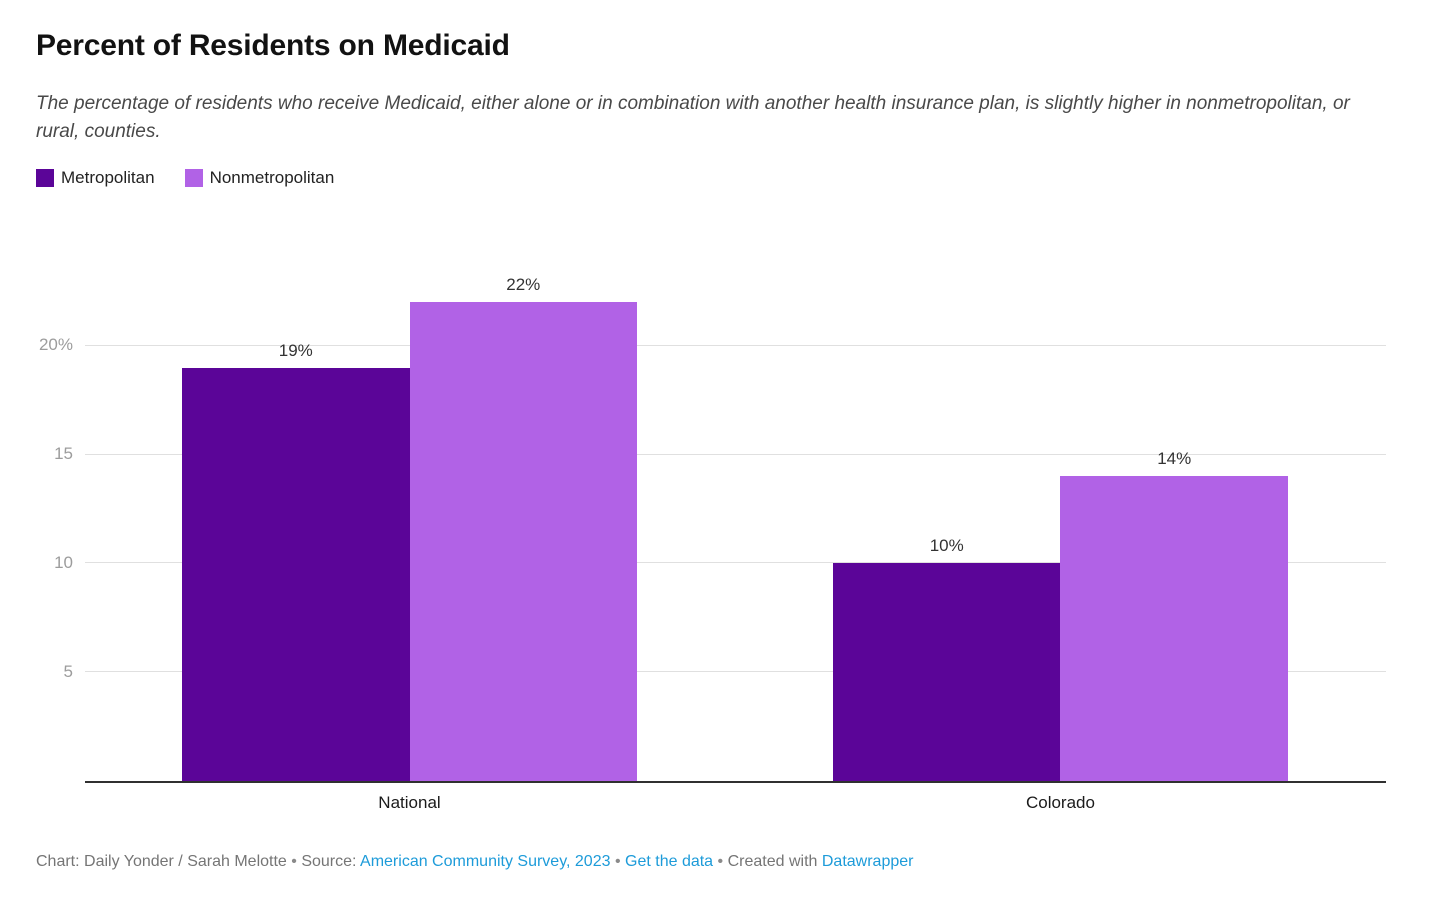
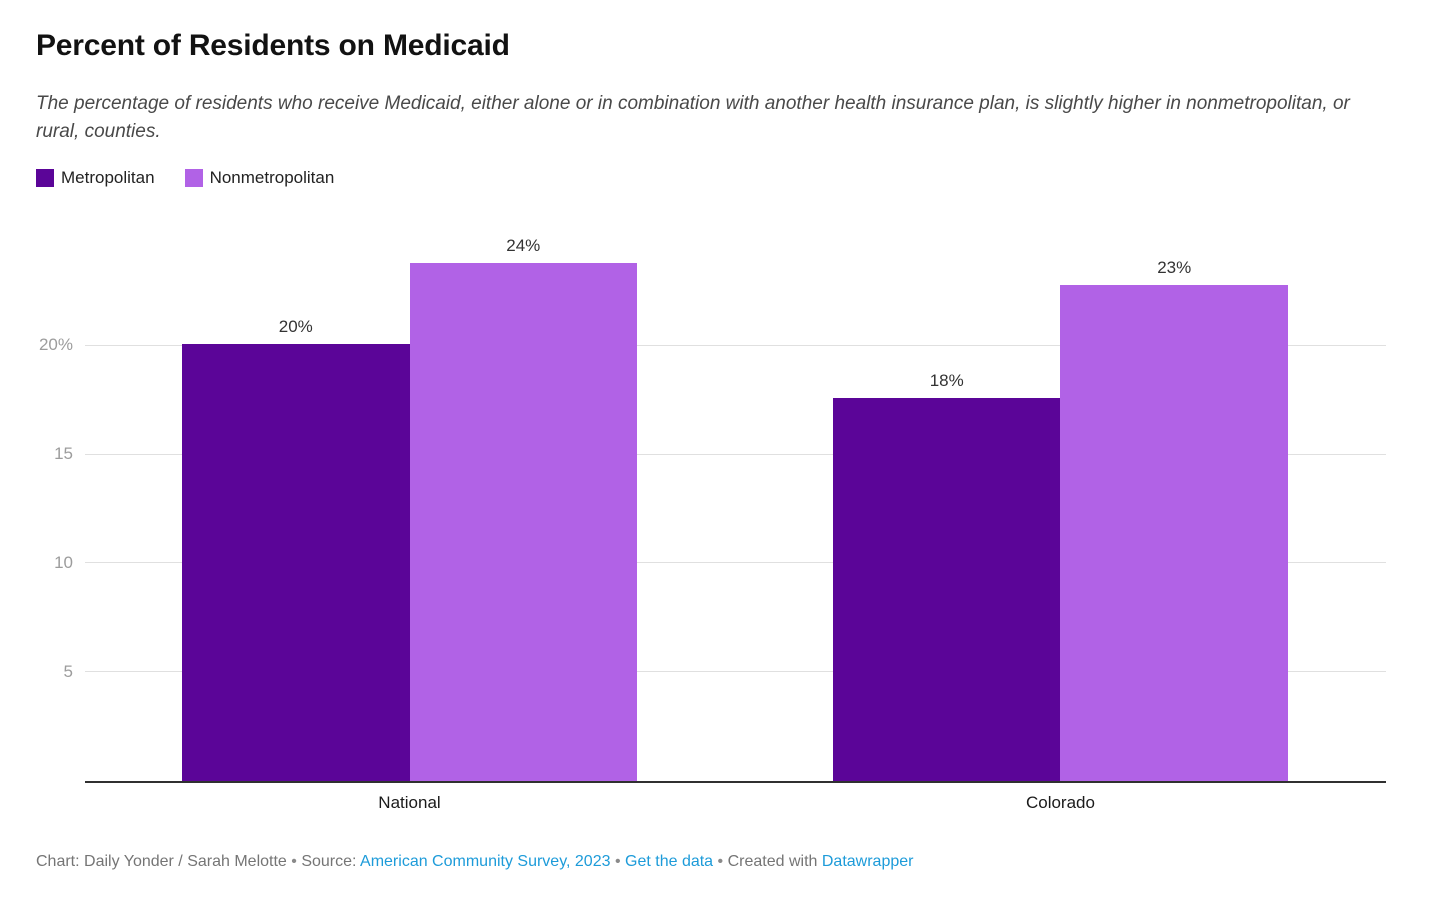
Metropolitan/National: 19% -> 20%
Nonmetropolitan/National: 22% -> 24%
Metropolitan/Colorado: 10% -> 18%
Nonmetropolitan/Colorado: 14% -> 23%
